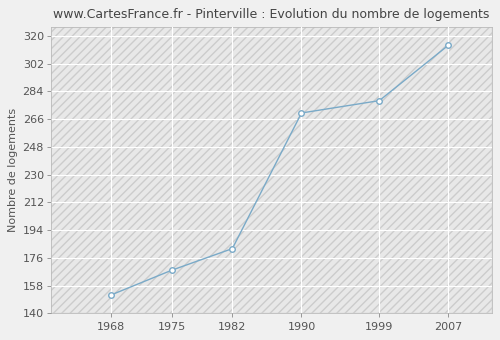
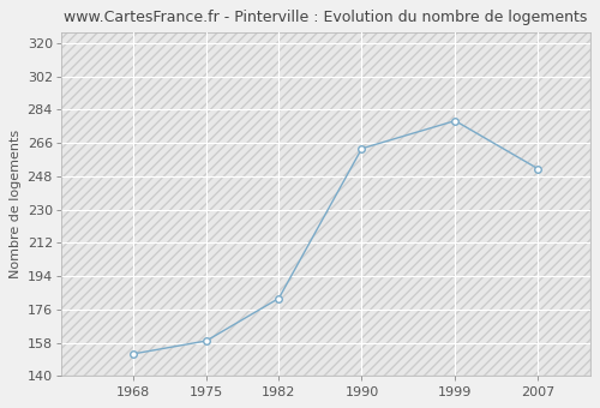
1975: 168 -> 159
1990: 270 -> 263
2007: 314 -> 252
